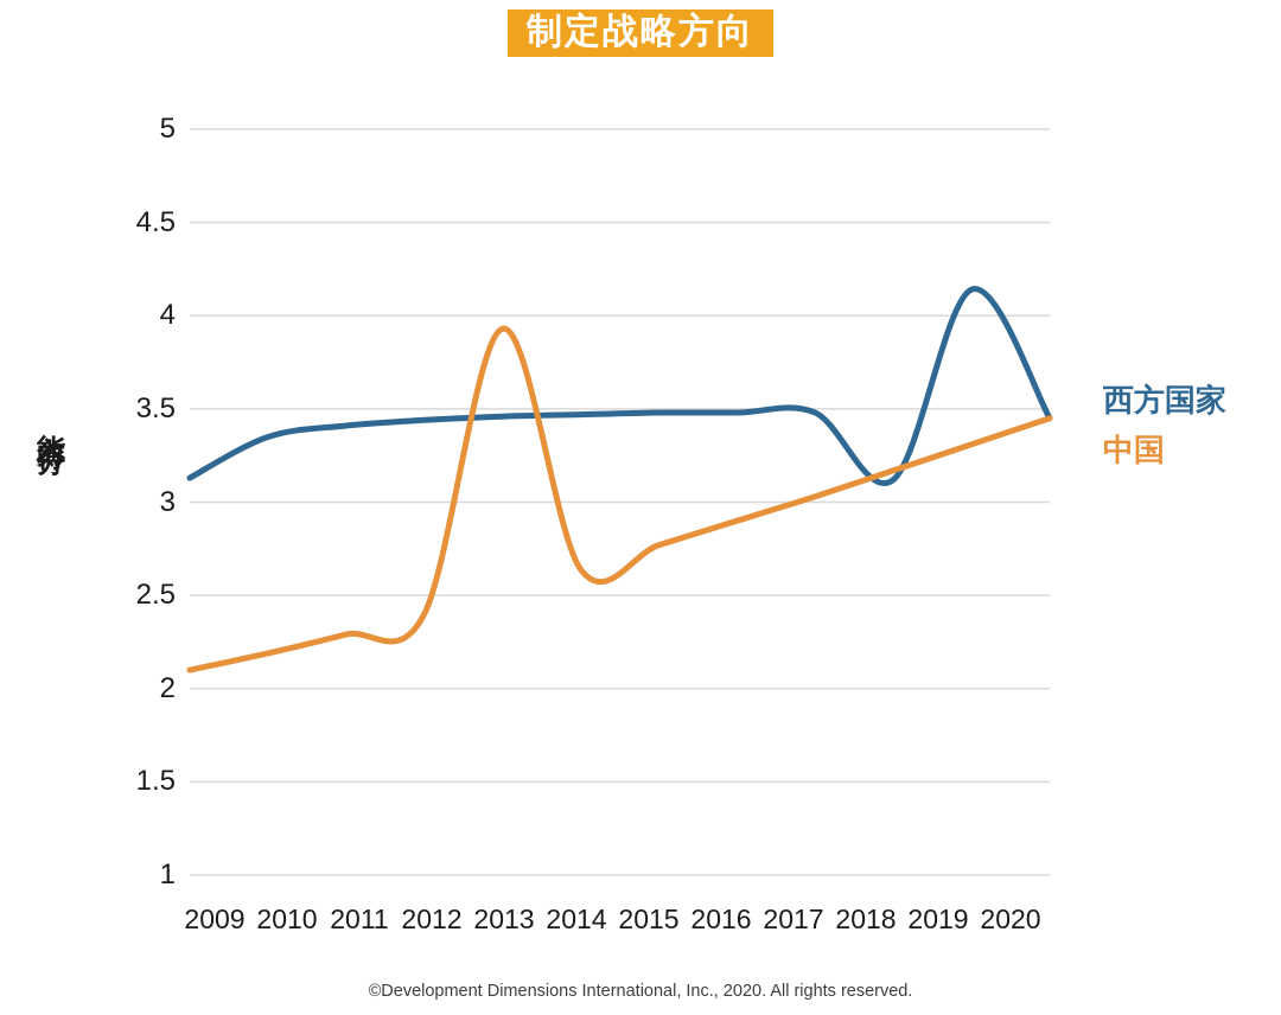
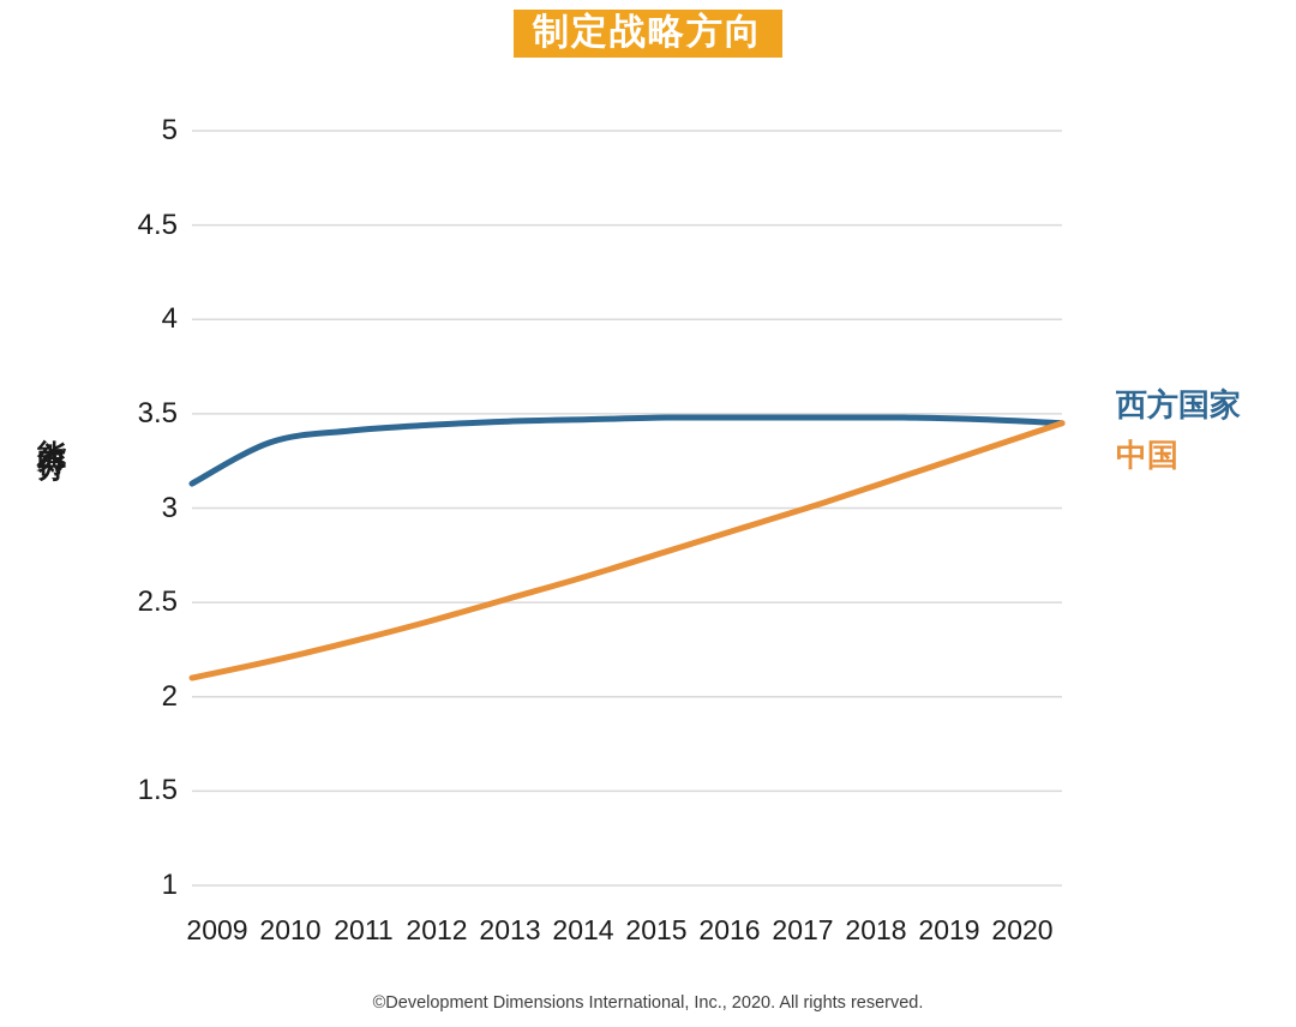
中国/2013: 3.93 -> 2.52
西方国家/2018: 3.12 -> 3.48
西方国家/2019: 4.14 -> 3.47
